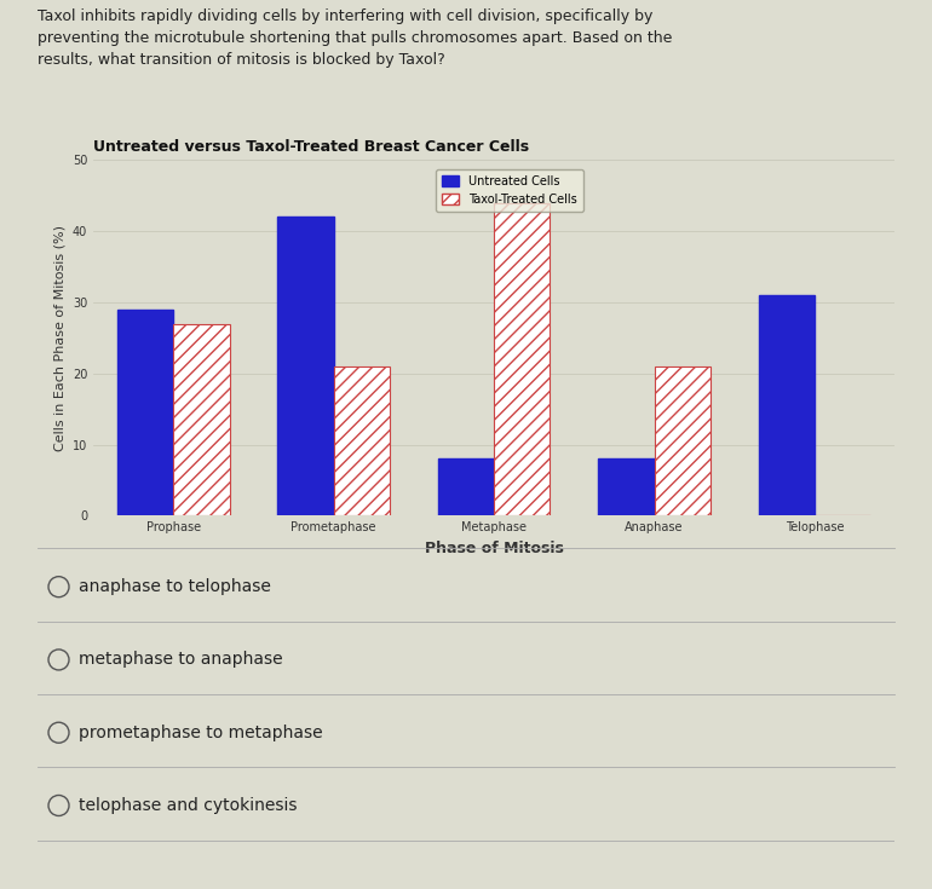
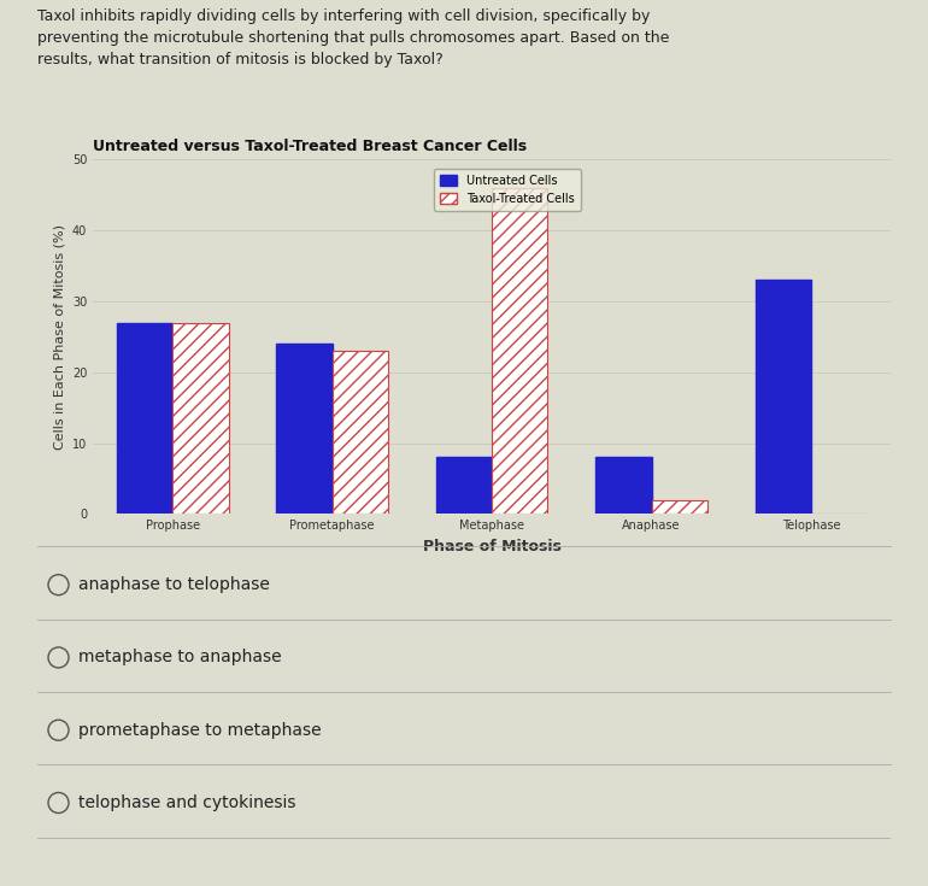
Untreated Cells/Prophase: 29 -> 27
Untreated Cells/Prometaphase: 42 -> 24
Taxol-Treated Cells/Prometaphase: 21 -> 23
Taxol-Treated Cells/Metaphase: 44 -> 46
Taxol-Treated Cells/Anaphase: 21 -> 2
Untreated Cells/Telophase: 31 -> 33
